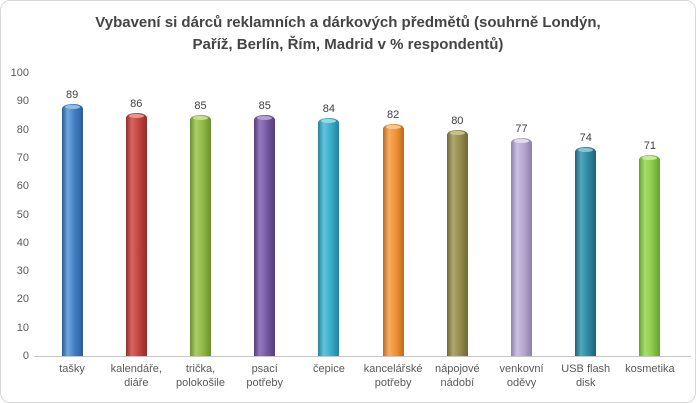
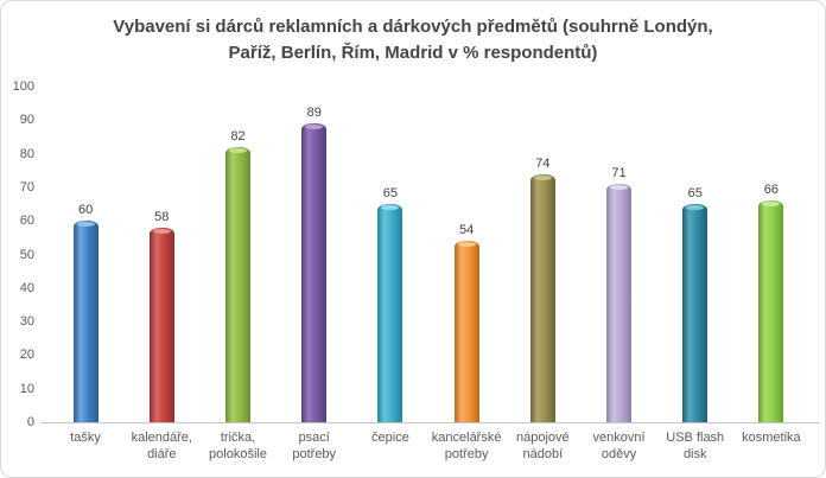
tašky: 89 -> 60
kalendáře, diáře: 86 -> 58
trička, polokošile: 85 -> 82
psací potřeby: 85 -> 89
čepice: 84 -> 65
kancelářské potřeby: 82 -> 54
nápojové nádobí: 80 -> 74
venkovní oděvy: 77 -> 71
USB flash disk: 74 -> 65
kosmetika: 71 -> 66
